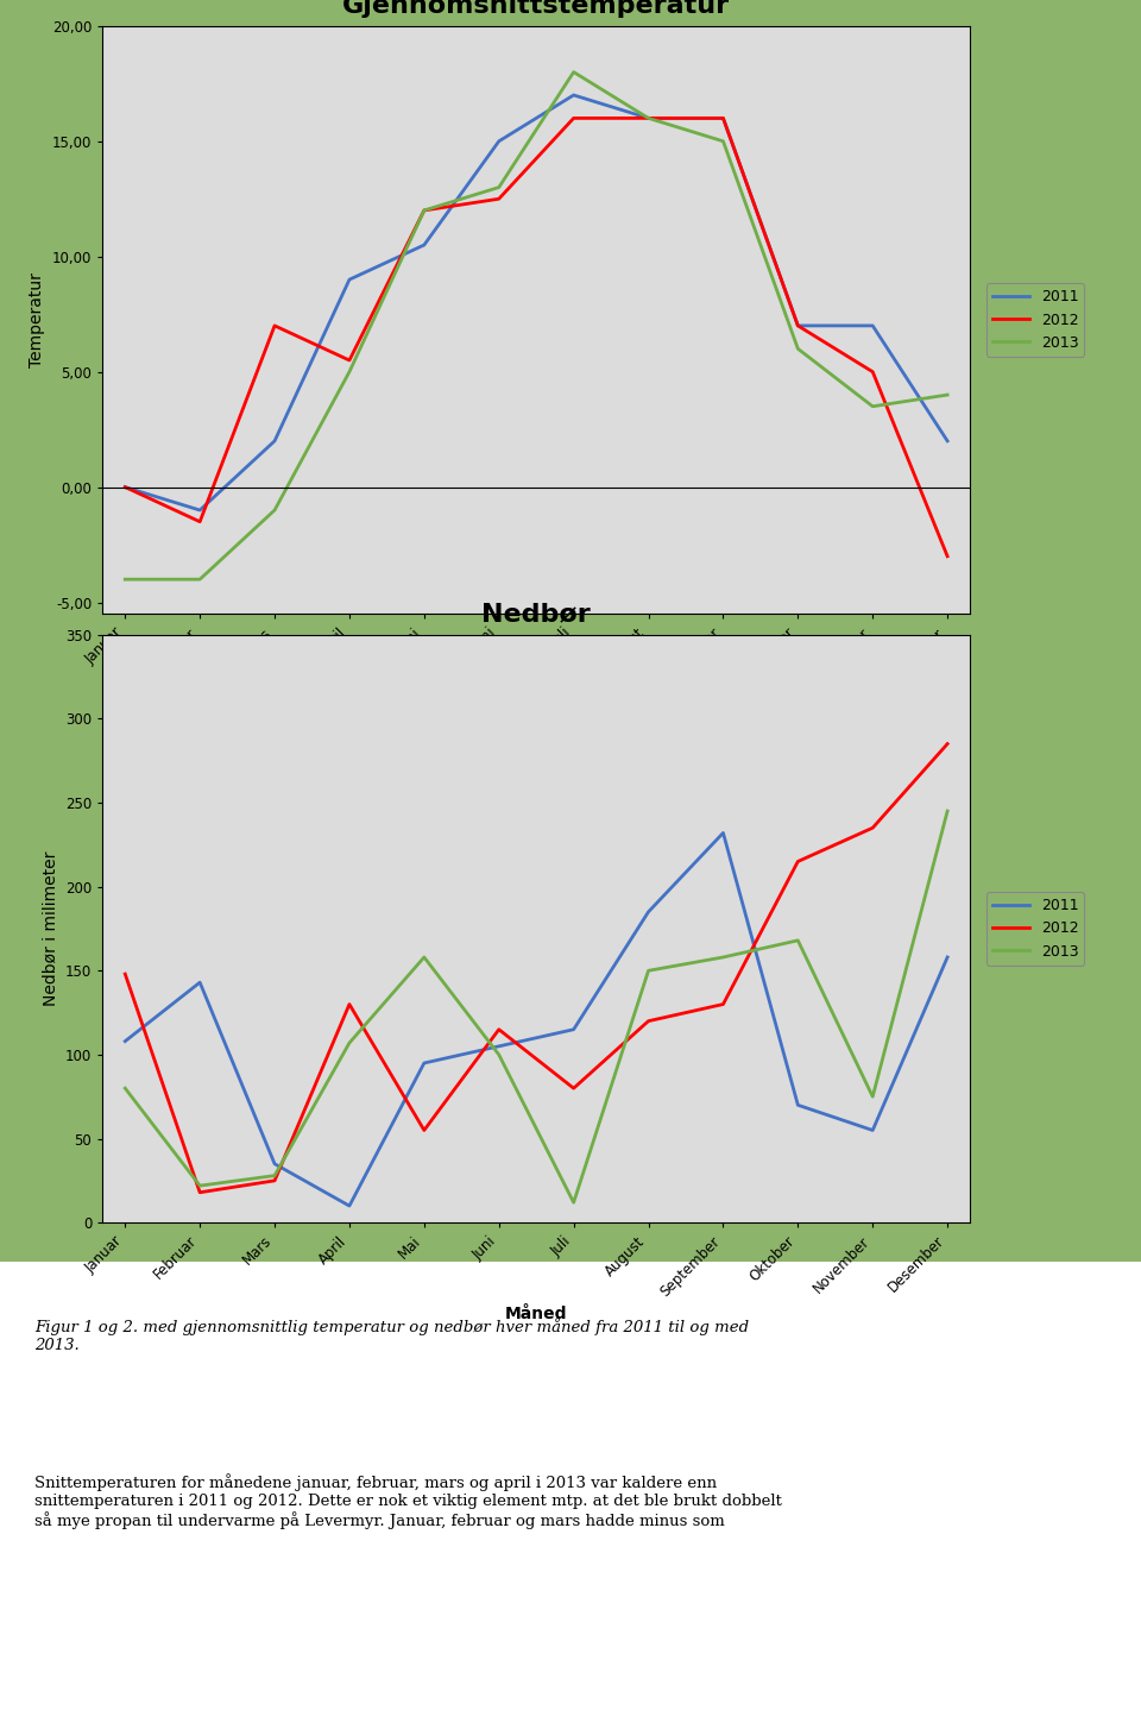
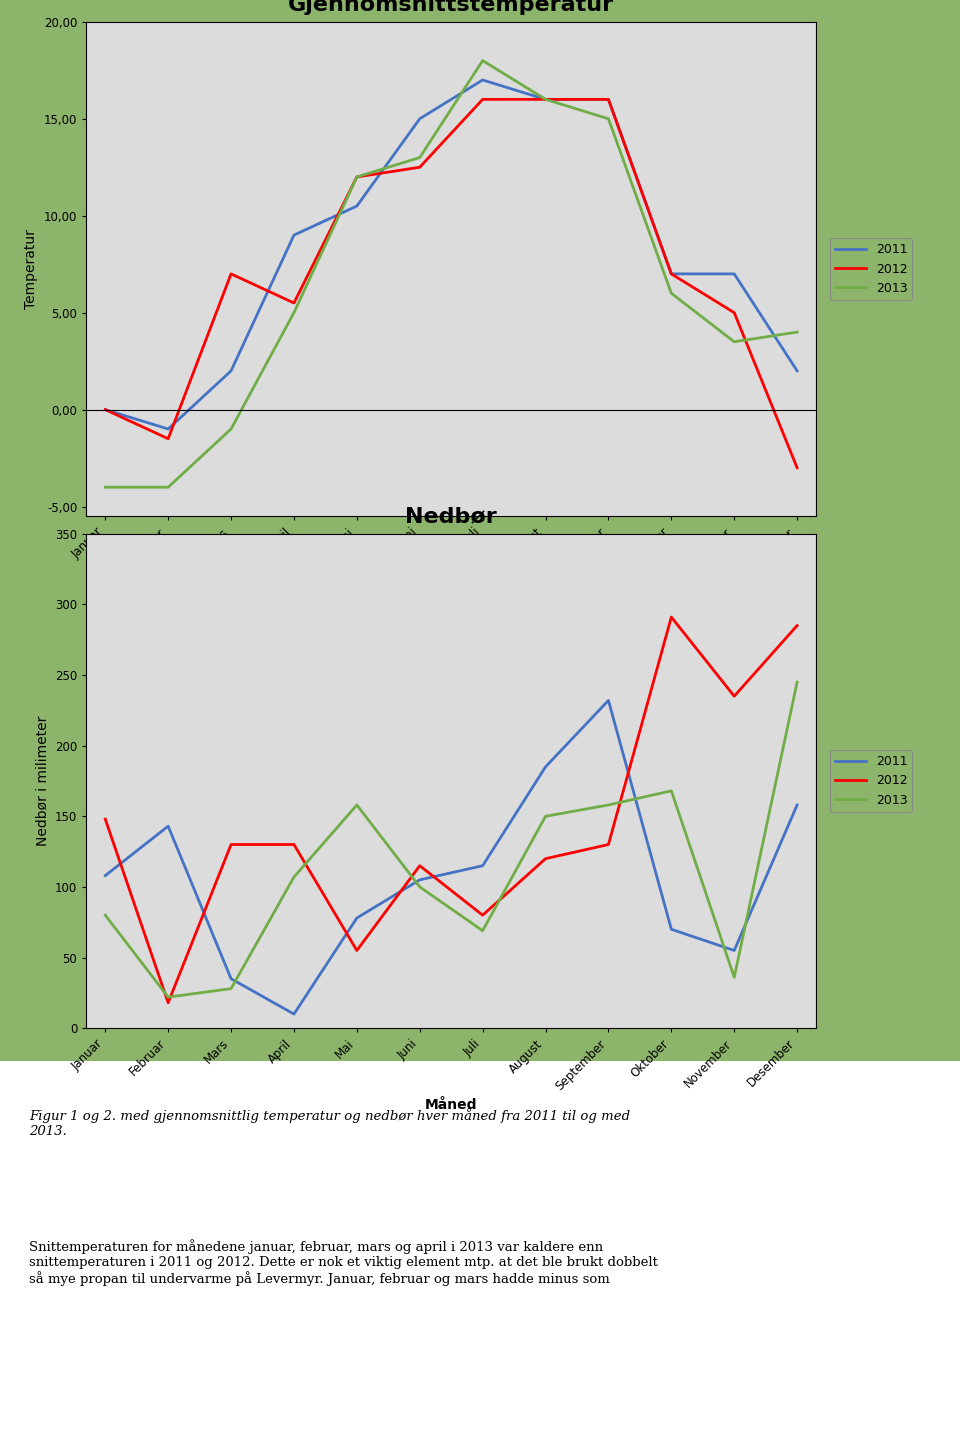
Nedbør/2012/Mars: 25 -> 130
Nedbør/2011/Mai: 95 -> 78
Nedbør/2013/Juli: 12 -> 69
Nedbør/2012/Oktober: 215 -> 291
Nedbør/2013/November: 75 -> 36
